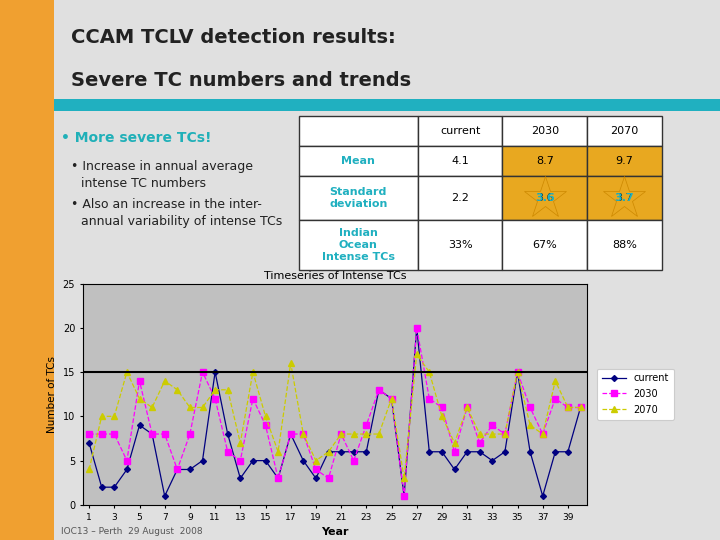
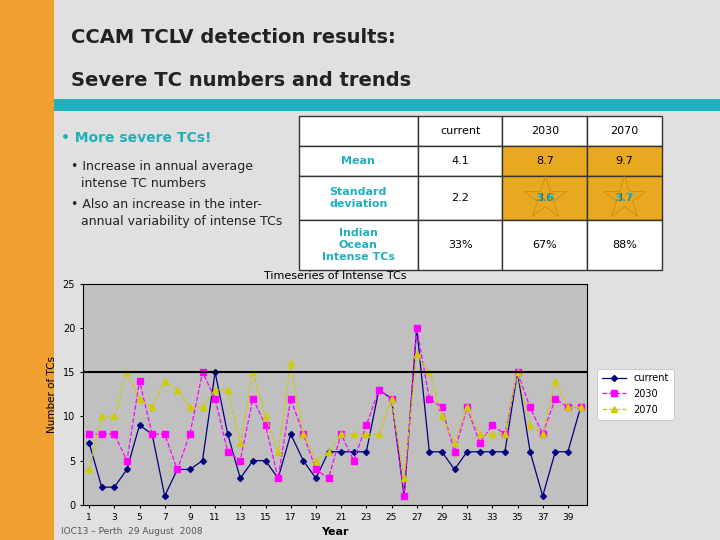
2030/17: 8 -> 12
current/33: 5 -> 6
